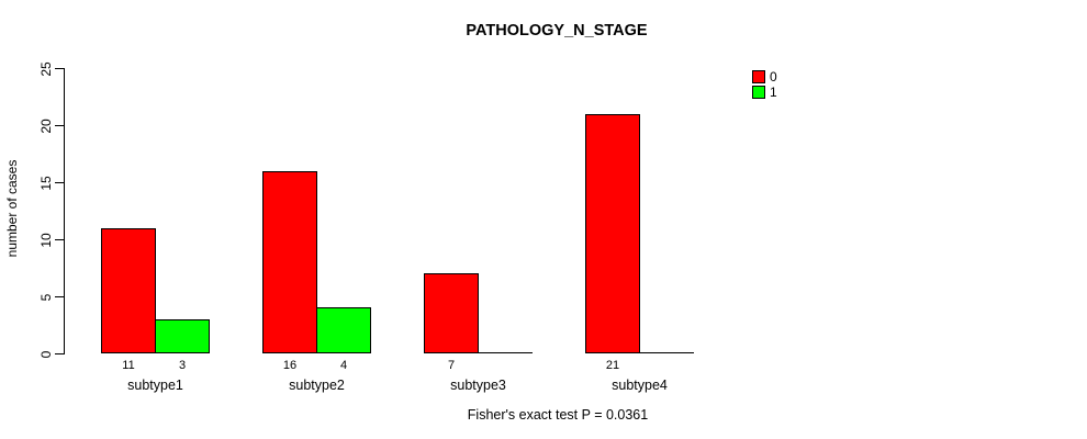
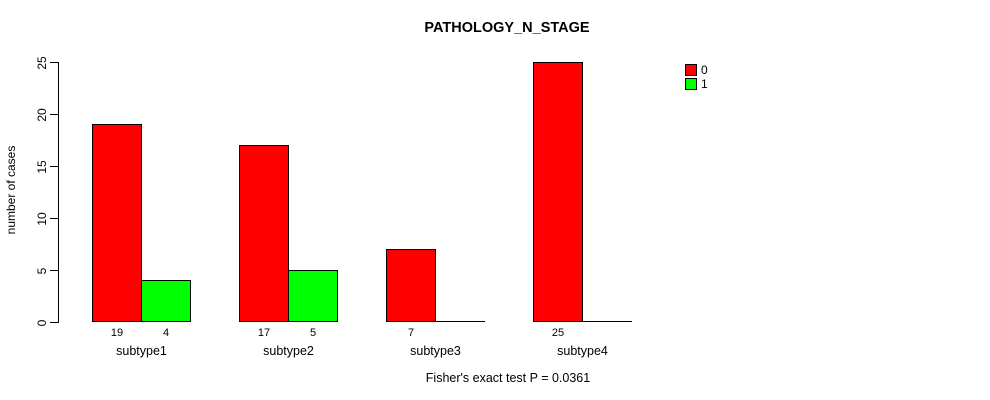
0/subtype1: 11 -> 19
1/subtype1: 3 -> 4
0/subtype2: 16 -> 17
1/subtype2: 4 -> 5
0/subtype4: 21 -> 25
